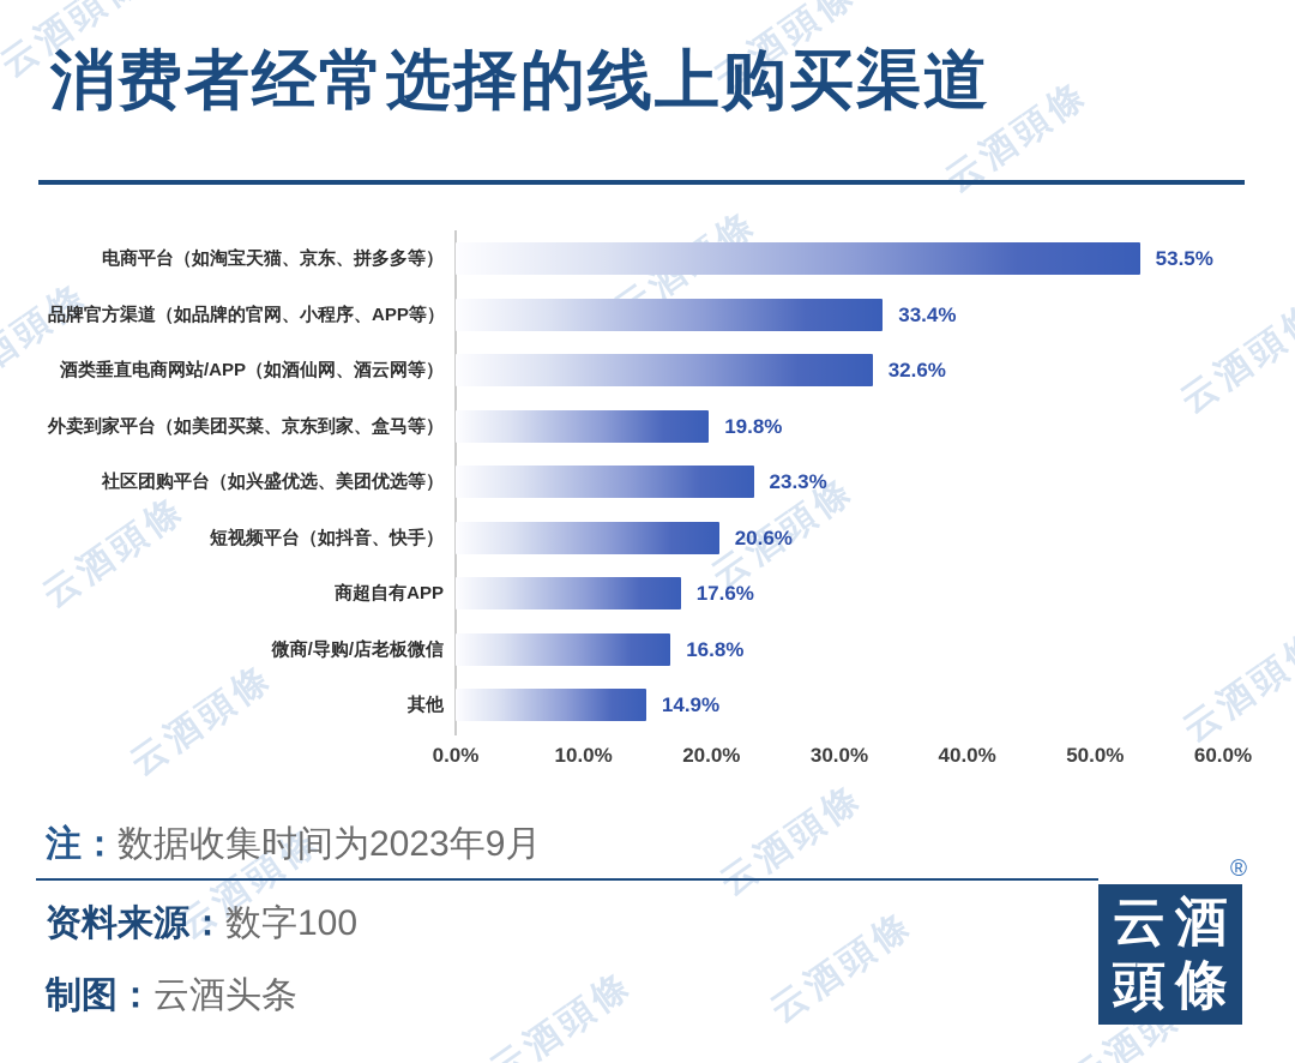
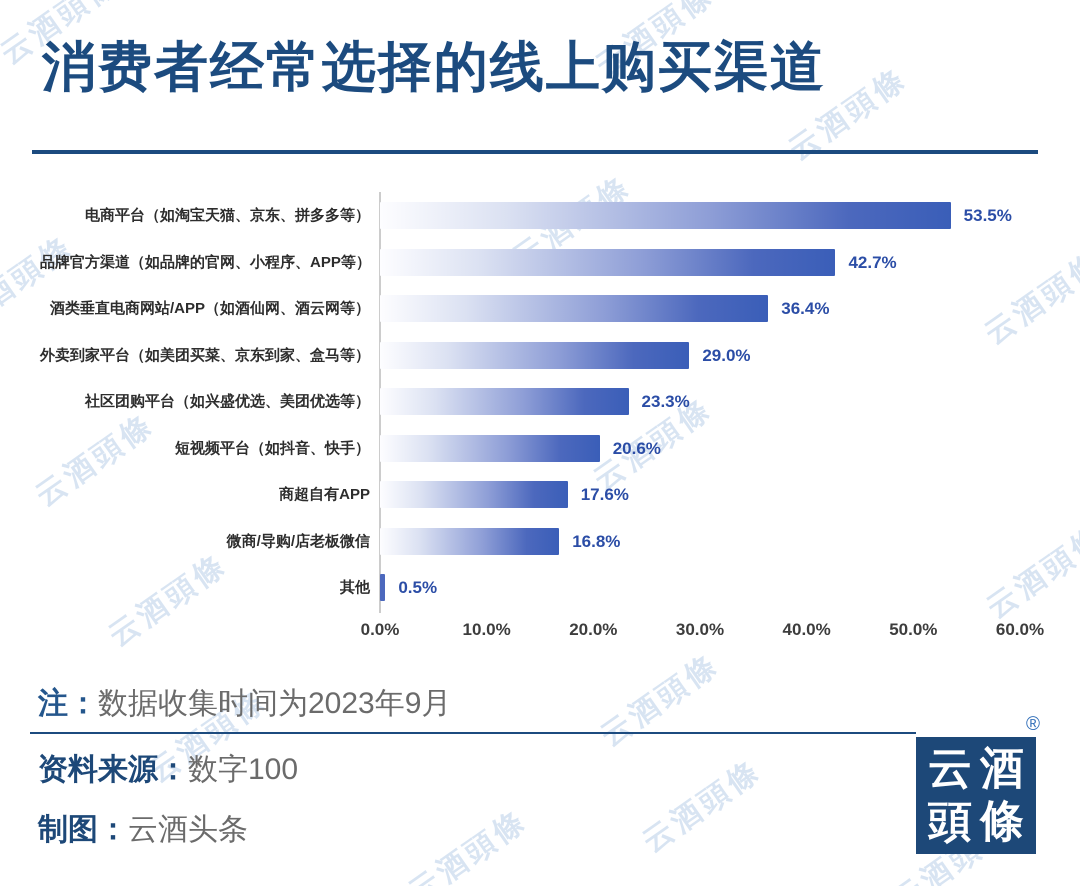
品牌官方渠道（如品牌的官网、小程序、APP等）: 33.4% -> 42.7%
酒类垂直电商网站/APP（如酒仙网、酒云网等）: 32.6% -> 36.4%
外卖到家平台（如美团买菜、京东到家、盒马等）: 19.8% -> 29.0%
其他: 14.9% -> 0.5%
